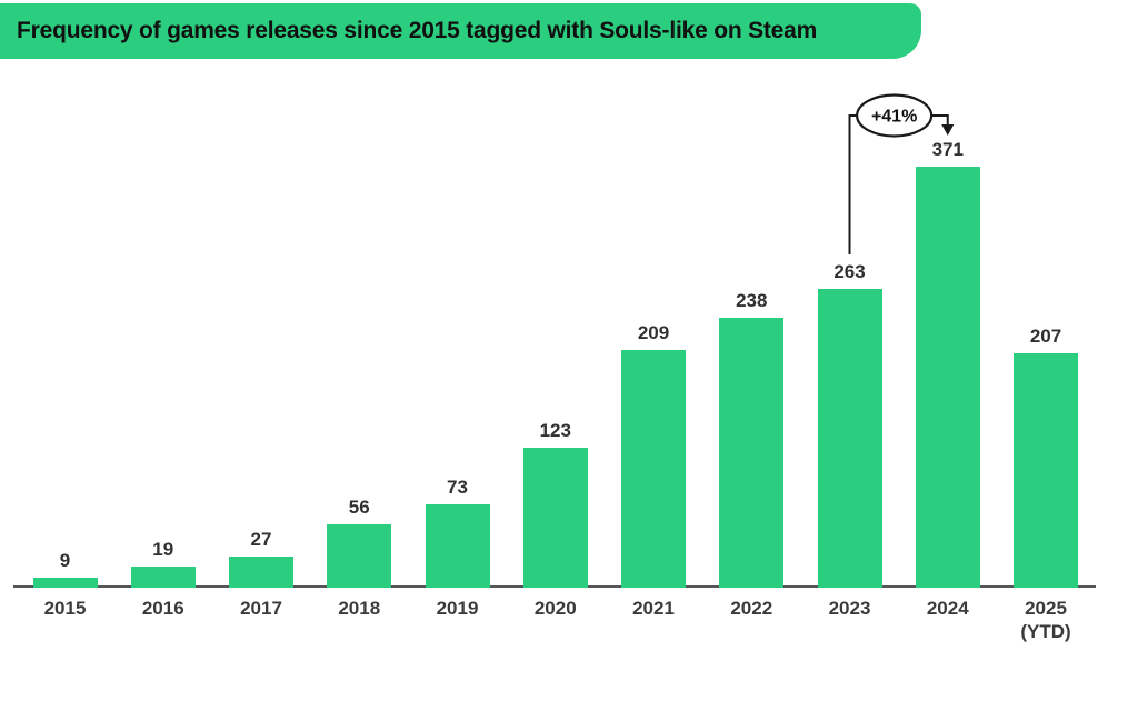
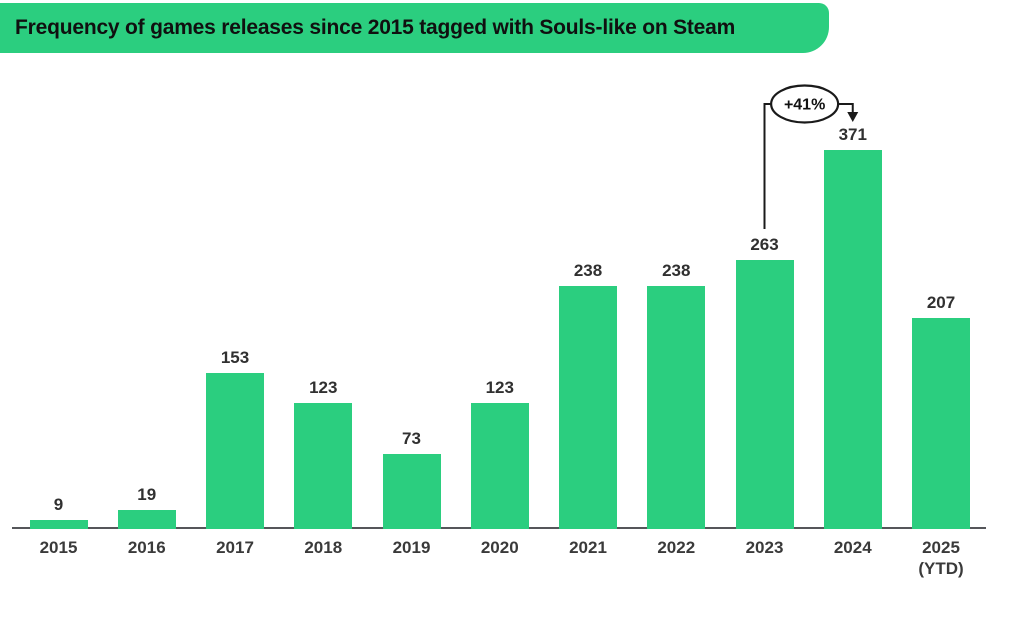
2017: 27 -> 153
2018: 56 -> 123
2021: 209 -> 238
